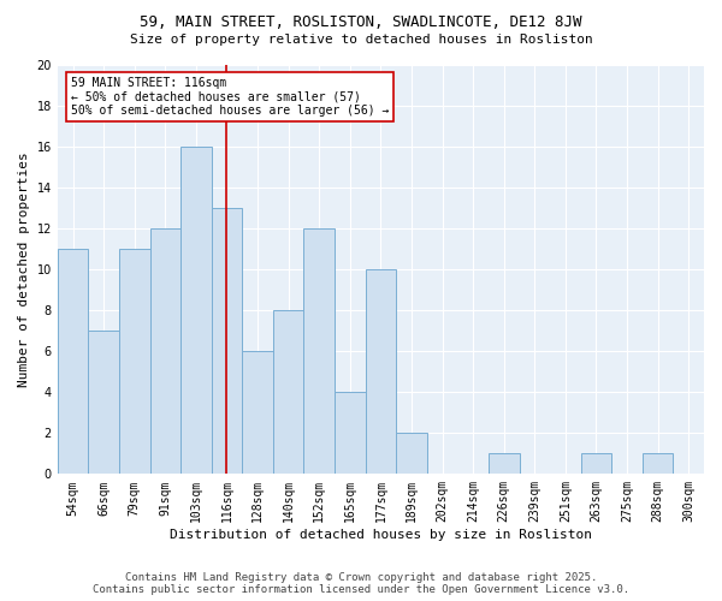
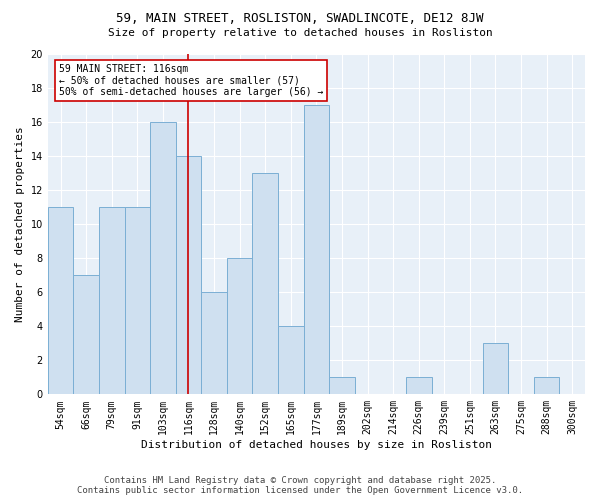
91sqm: 12 -> 11
116sqm: 13 -> 14
152sqm: 12 -> 13
177sqm: 10 -> 17
189sqm: 2 -> 1
263sqm: 1 -> 3
